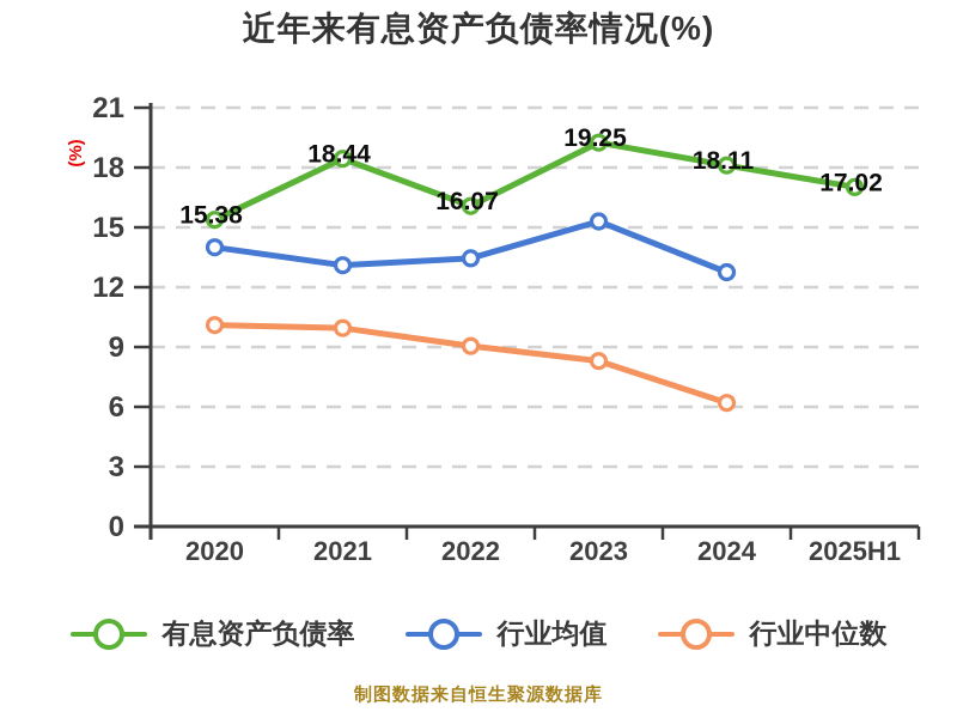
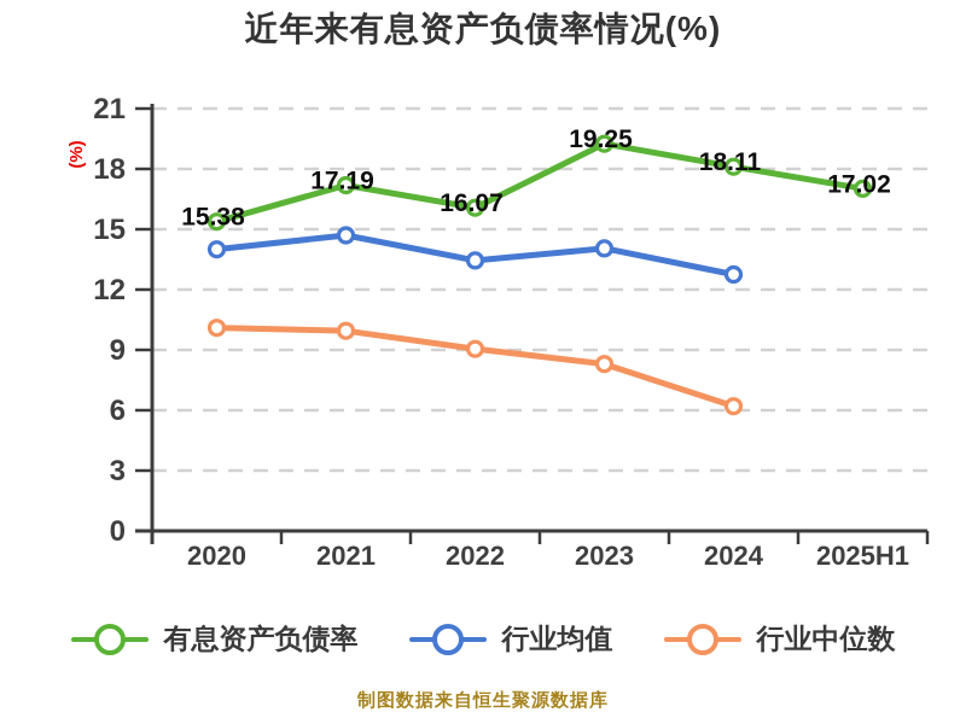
有息资产负债率/2021: 18.44 -> 17.19
行业均值/2021: 13.1 -> 14.7
行业均值/2023: 15.3 -> 14.1
